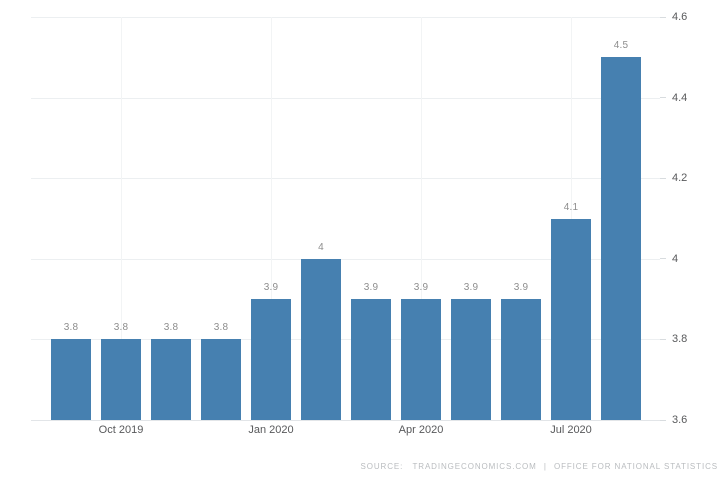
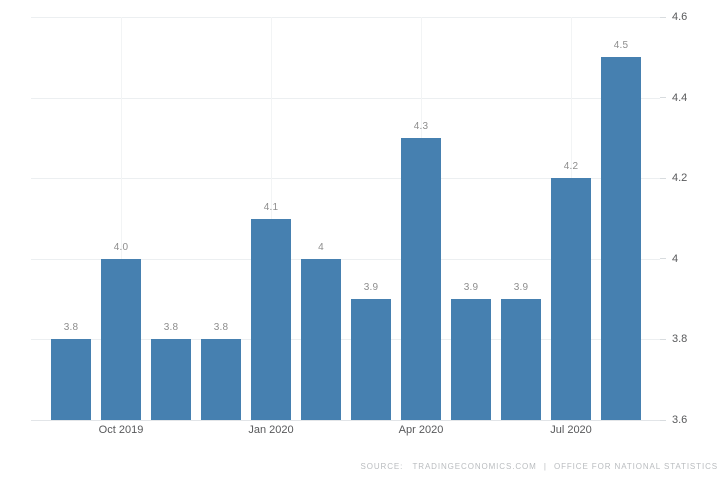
Oct 2019: 3.8 -> 4.0
Jan 2020: 3.9 -> 4.1
Apr 2020: 3.9 -> 4.3
Jul 2020: 4.1 -> 4.2
